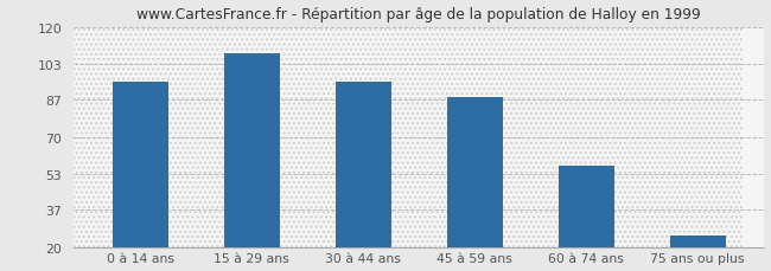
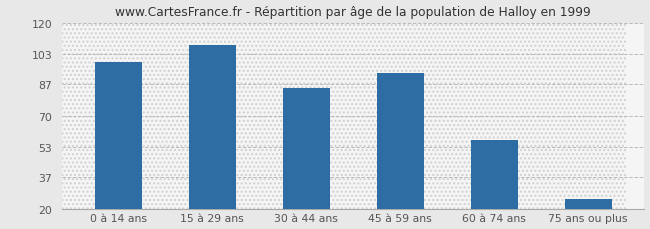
0 à 14 ans: 95 -> 99
30 à 44 ans: 95 -> 85
45 à 59 ans: 88 -> 93
